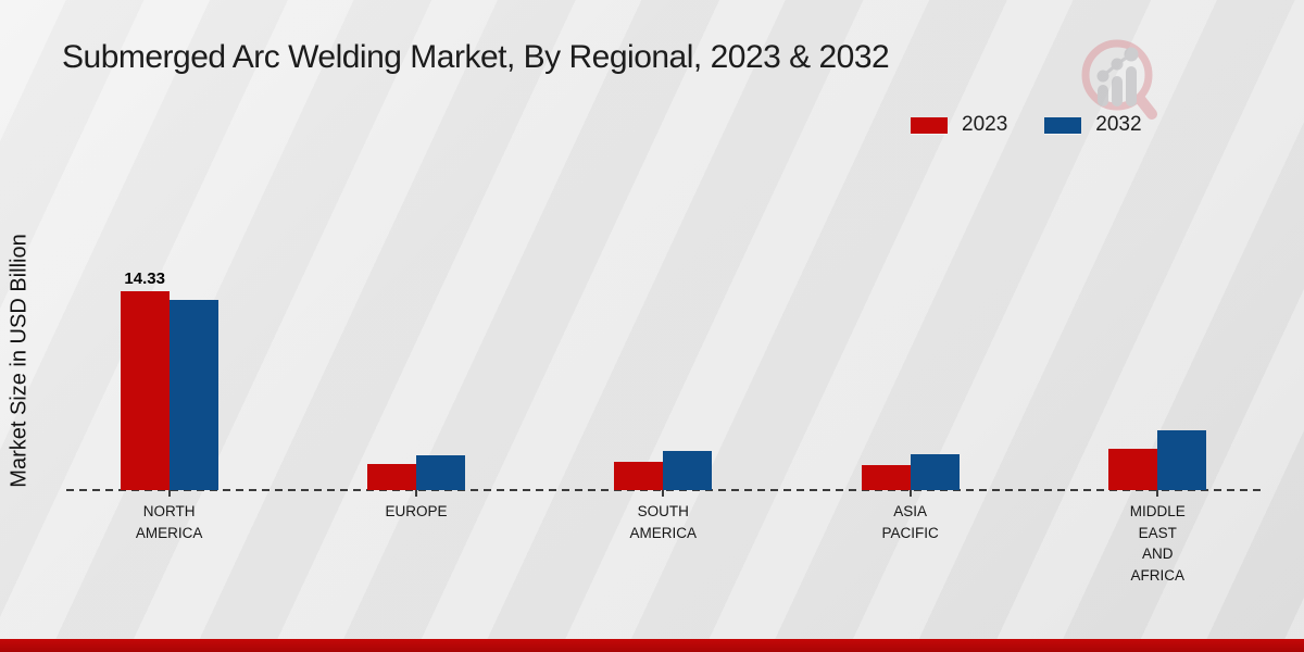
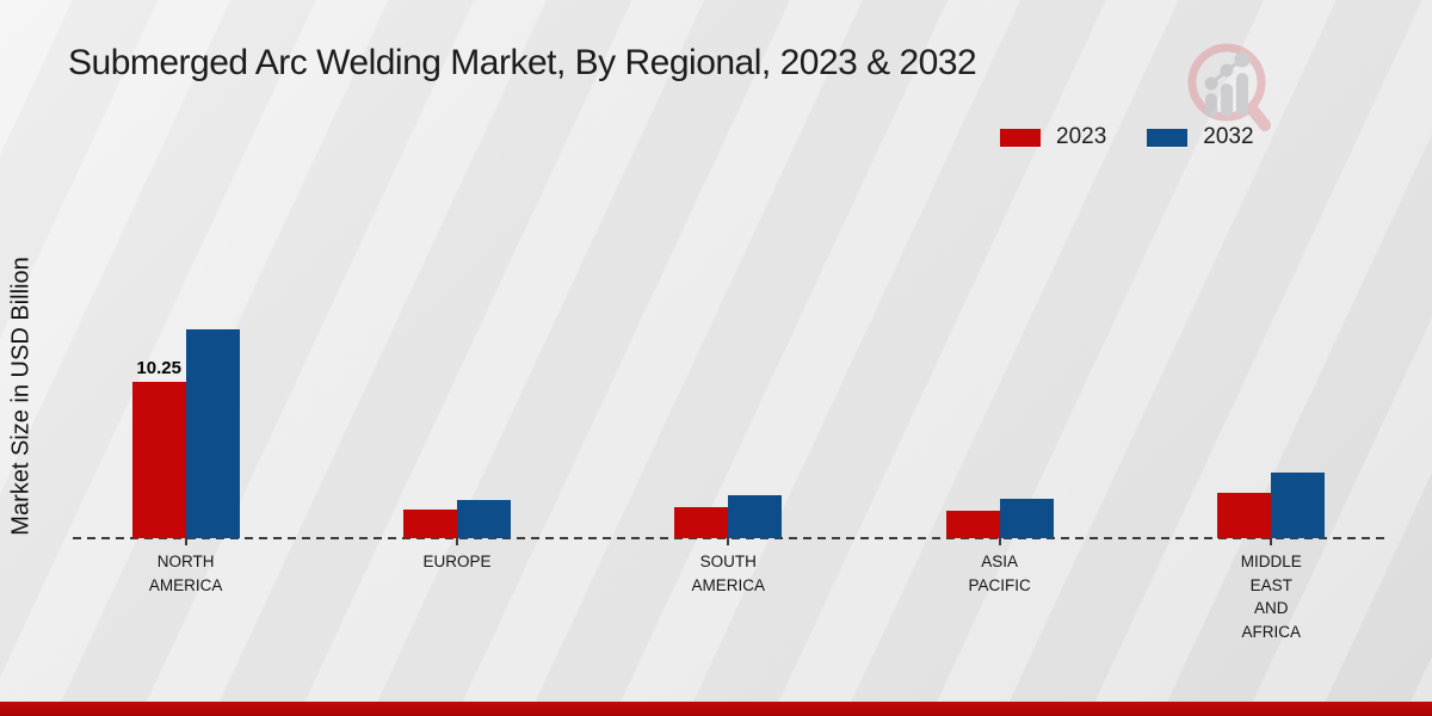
2023/NORTH AMERICA: 14.33 -> 10.25
